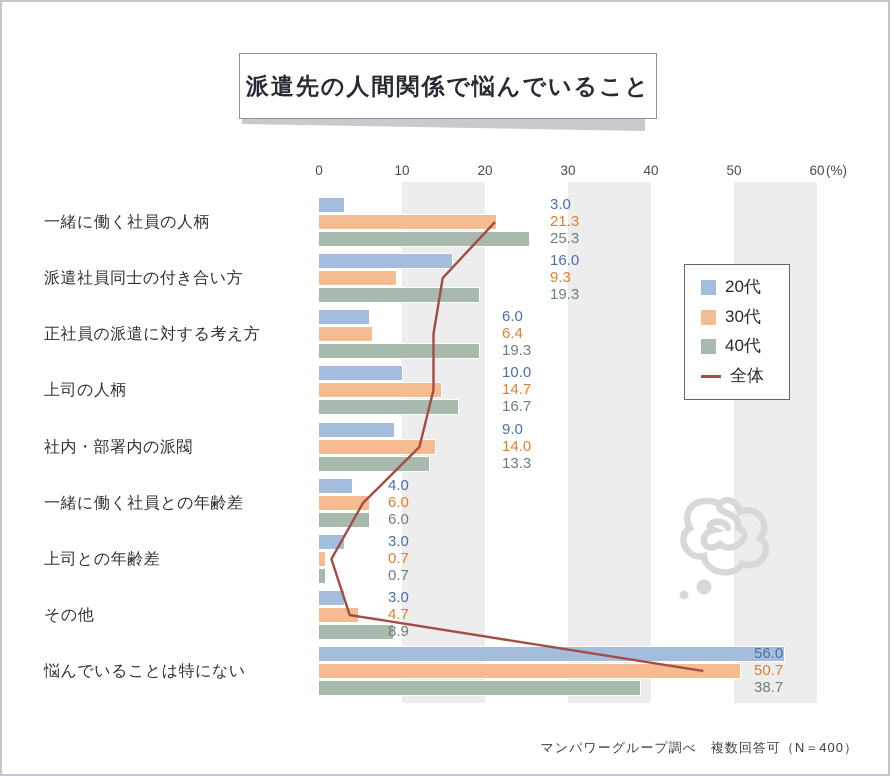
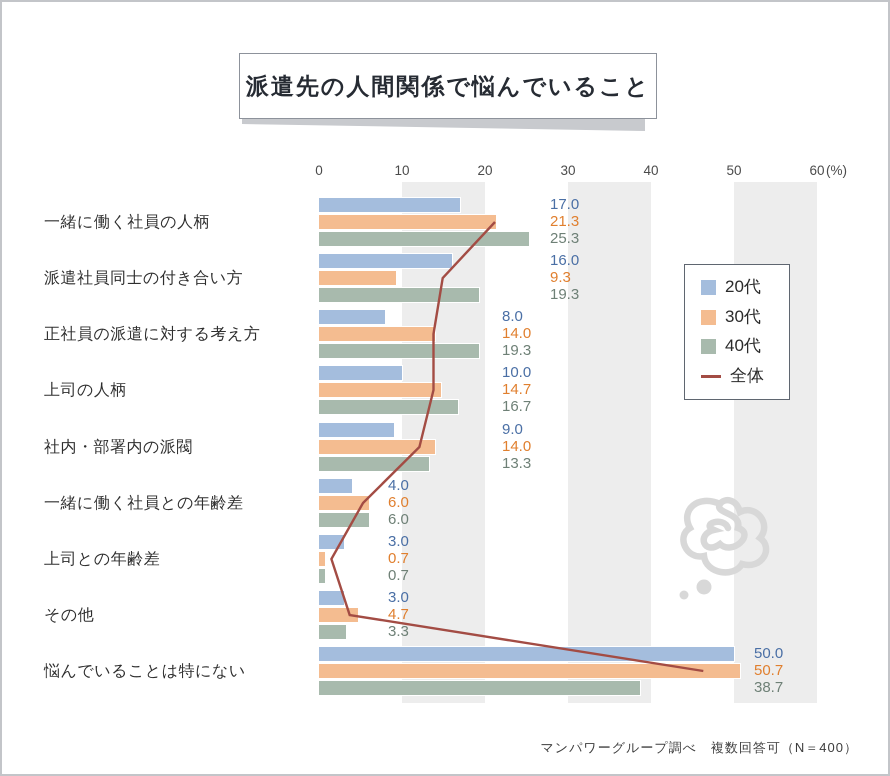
20代/一緒に働く社員の人柄: 3.0 -> 17.0
20代/正社員の派遣に対する考え方: 6.0 -> 8.0
30代/正社員の派遣に対する考え方: 6.4 -> 14.0
40代/その他: 8.9 -> 3.3
20代/悩んでいることは特にない: 56.0 -> 50.0
